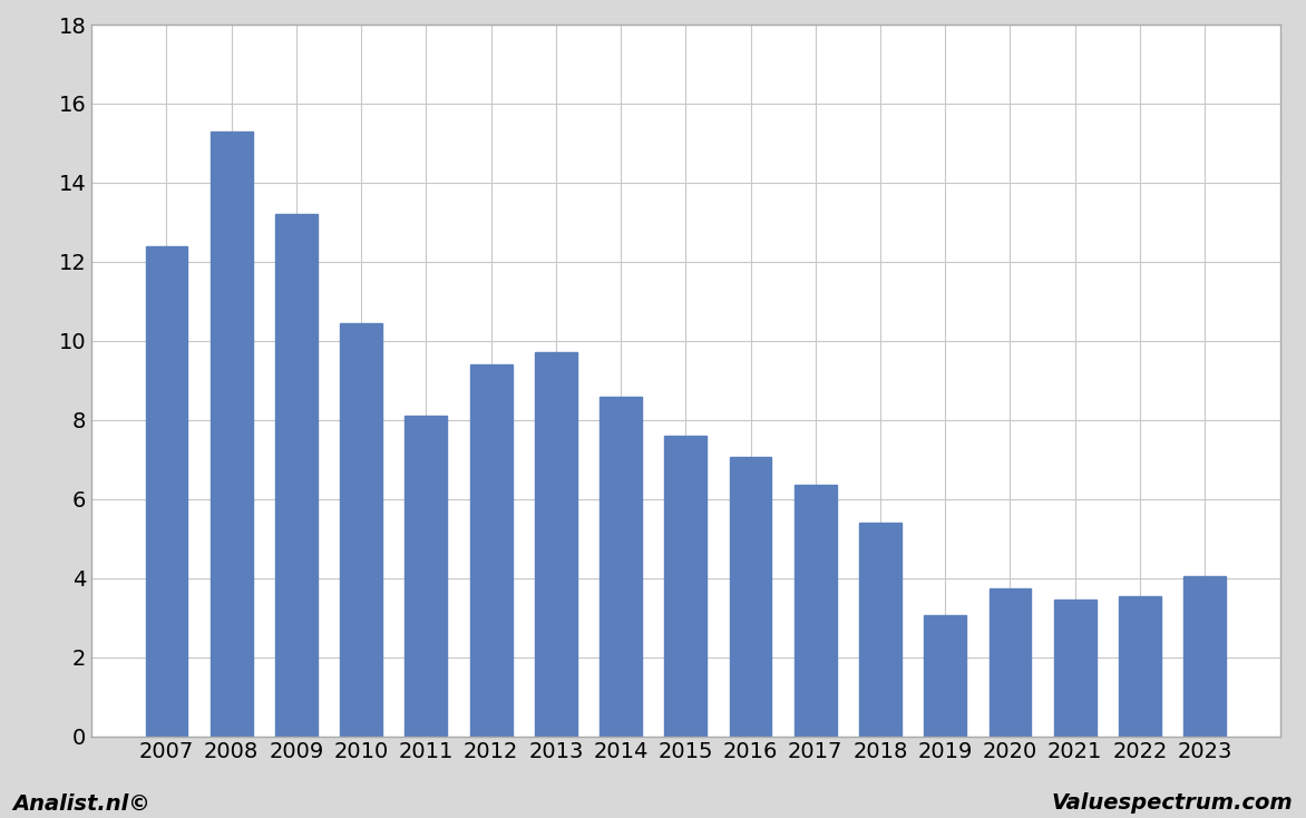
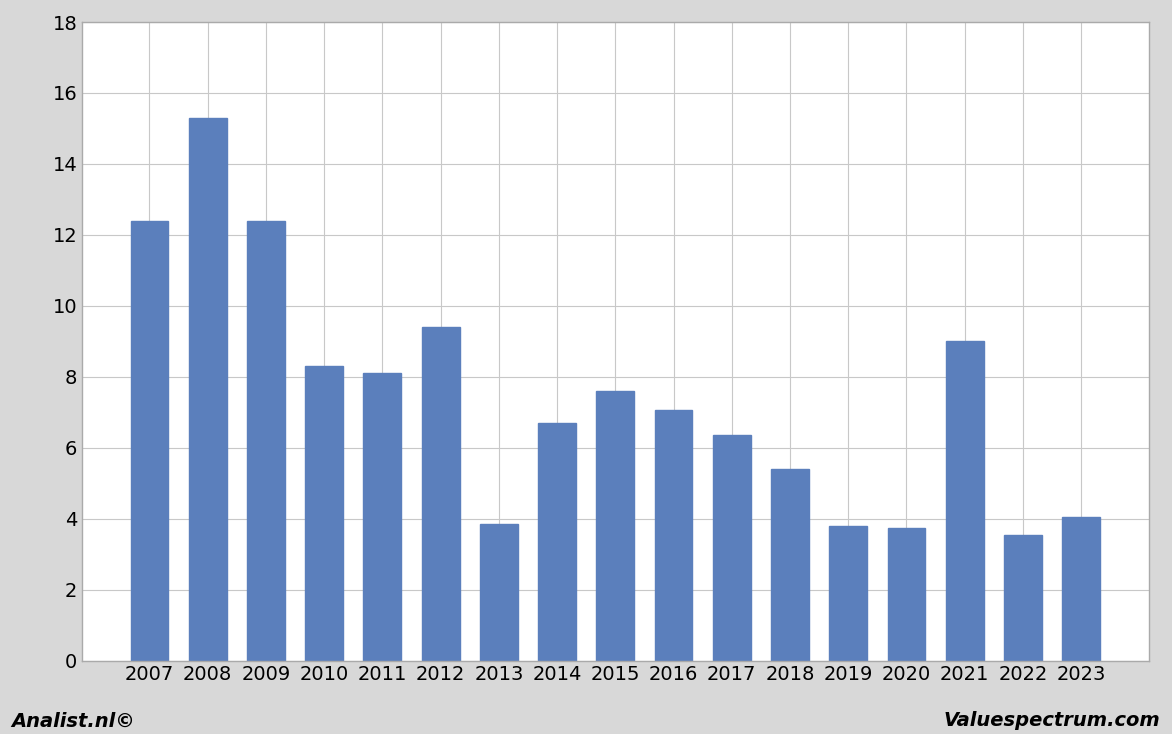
2009: 13.20 -> 12.40
2010: 10.45 -> 8.30
2013: 9.70 -> 3.85
2014: 8.60 -> 6.70
2019: 3.05 -> 3.80
2021: 3.45 -> 9.00
